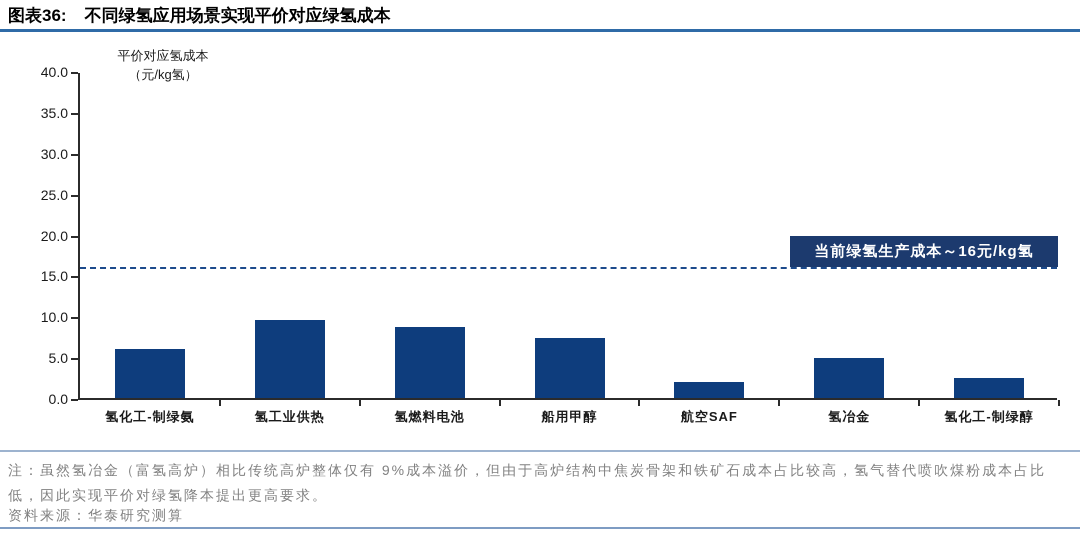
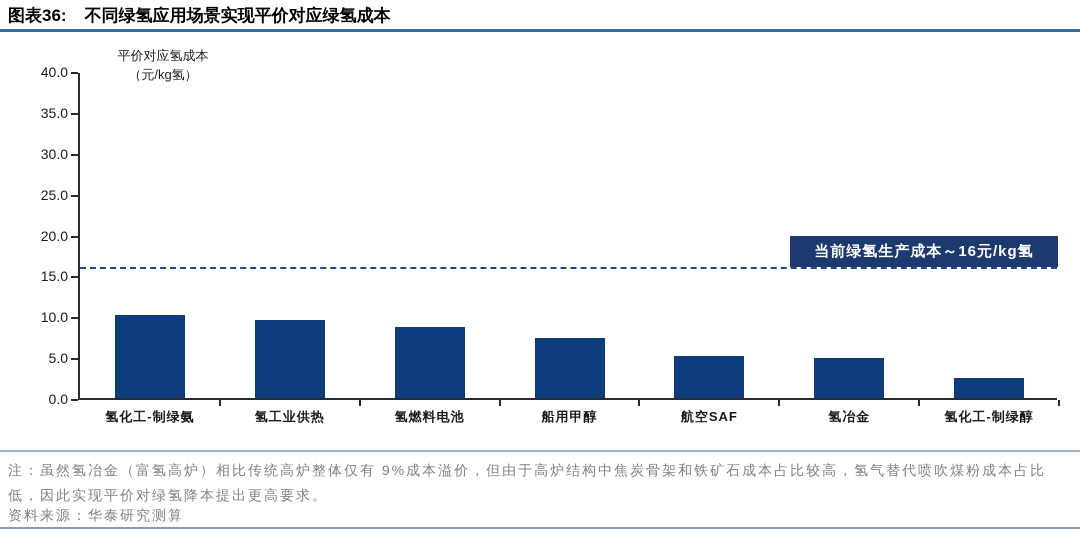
氢化工-制绿氨: 6 -> 10
航空SAF: 2 -> 5
